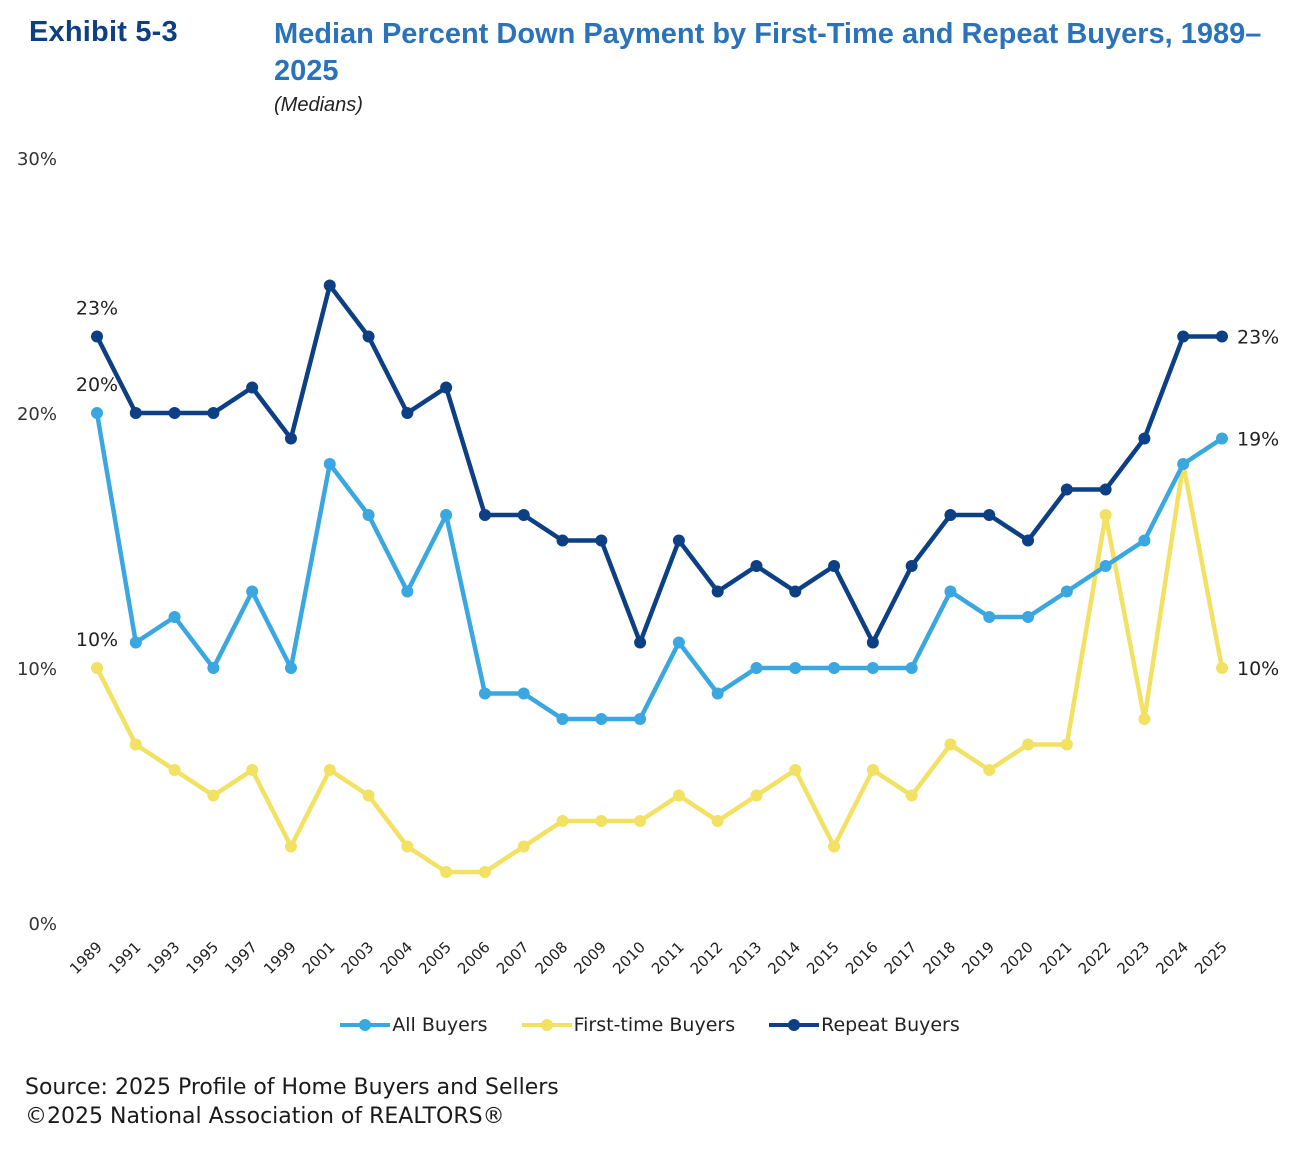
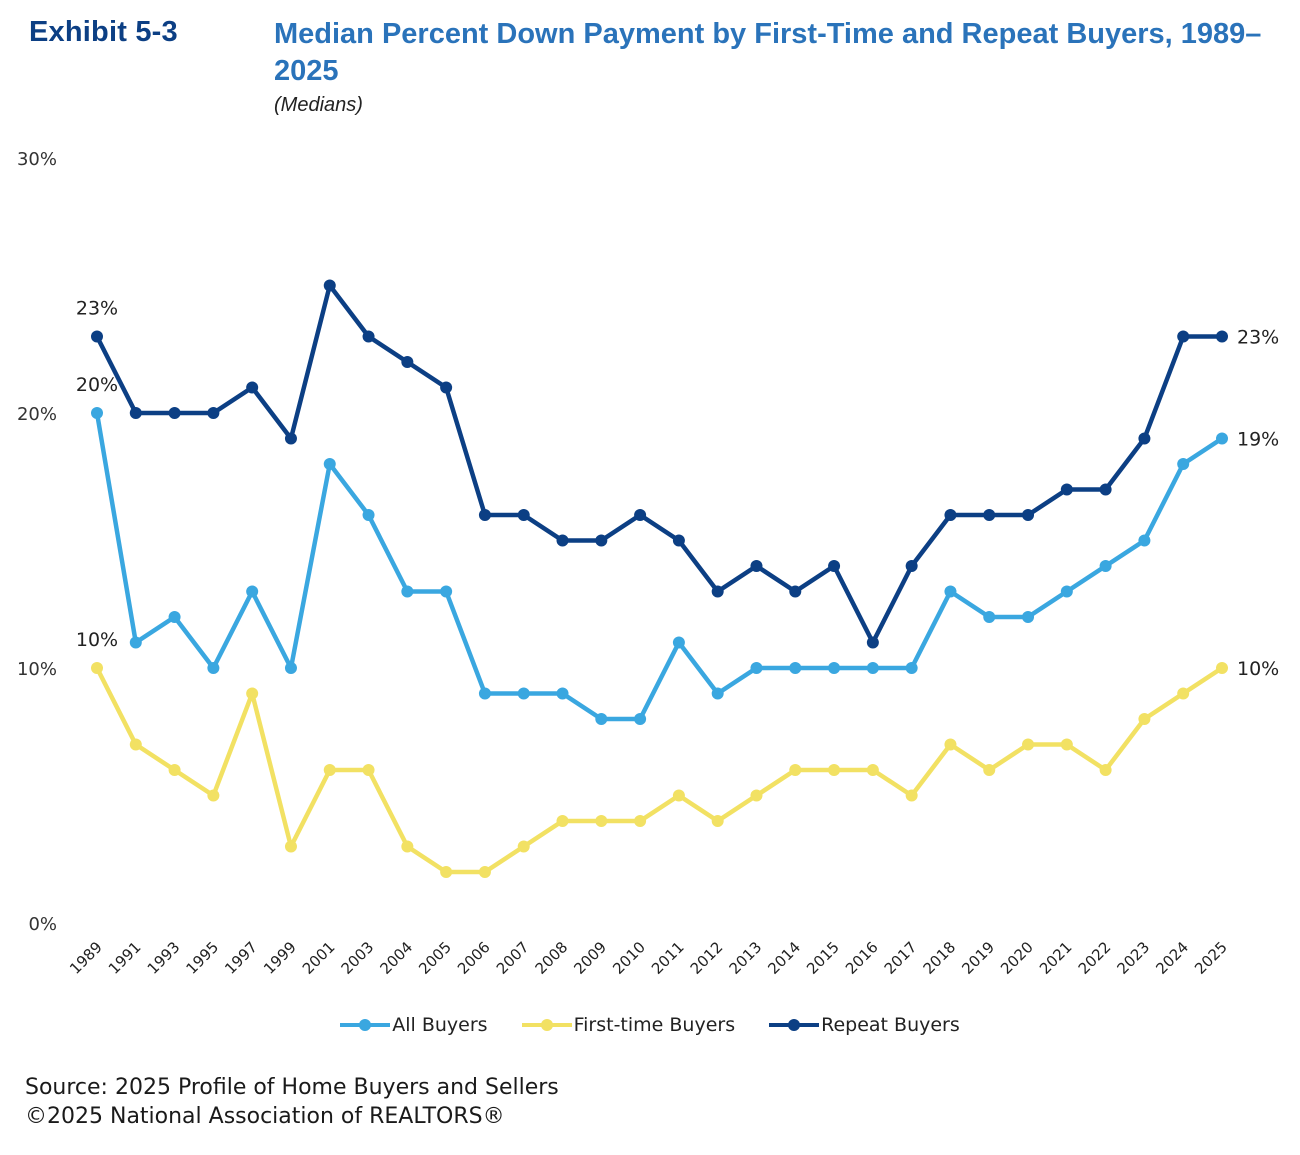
First-time Buyers/1997: 6% -> 9%
First-time Buyers/2003: 5% -> 6%
Repeat Buyers/2004: 20% -> 22%
All Buyers/2005: 16% -> 13%
All Buyers/2008: 8% -> 9%
Repeat Buyers/2010: 11% -> 16%
First-time Buyers/2015: 3% -> 6%
Repeat Buyers/2020: 15% -> 16%
First-time Buyers/2022: 16% -> 6%
First-time Buyers/2024: 18% -> 9%
